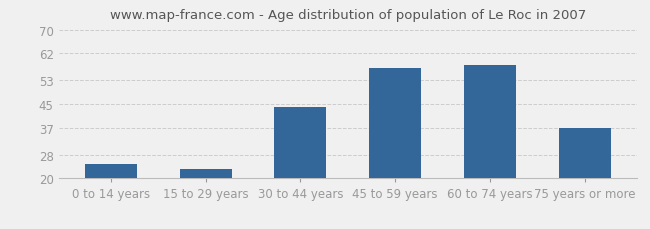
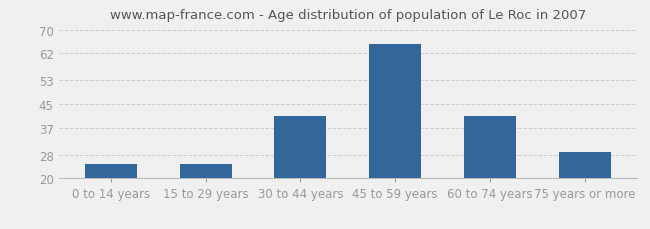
15 to 29 years: 23 -> 25
30 to 44 years: 44 -> 41
45 to 59 years: 57 -> 65
60 to 74 years: 58 -> 41
75 years or more: 37 -> 29
